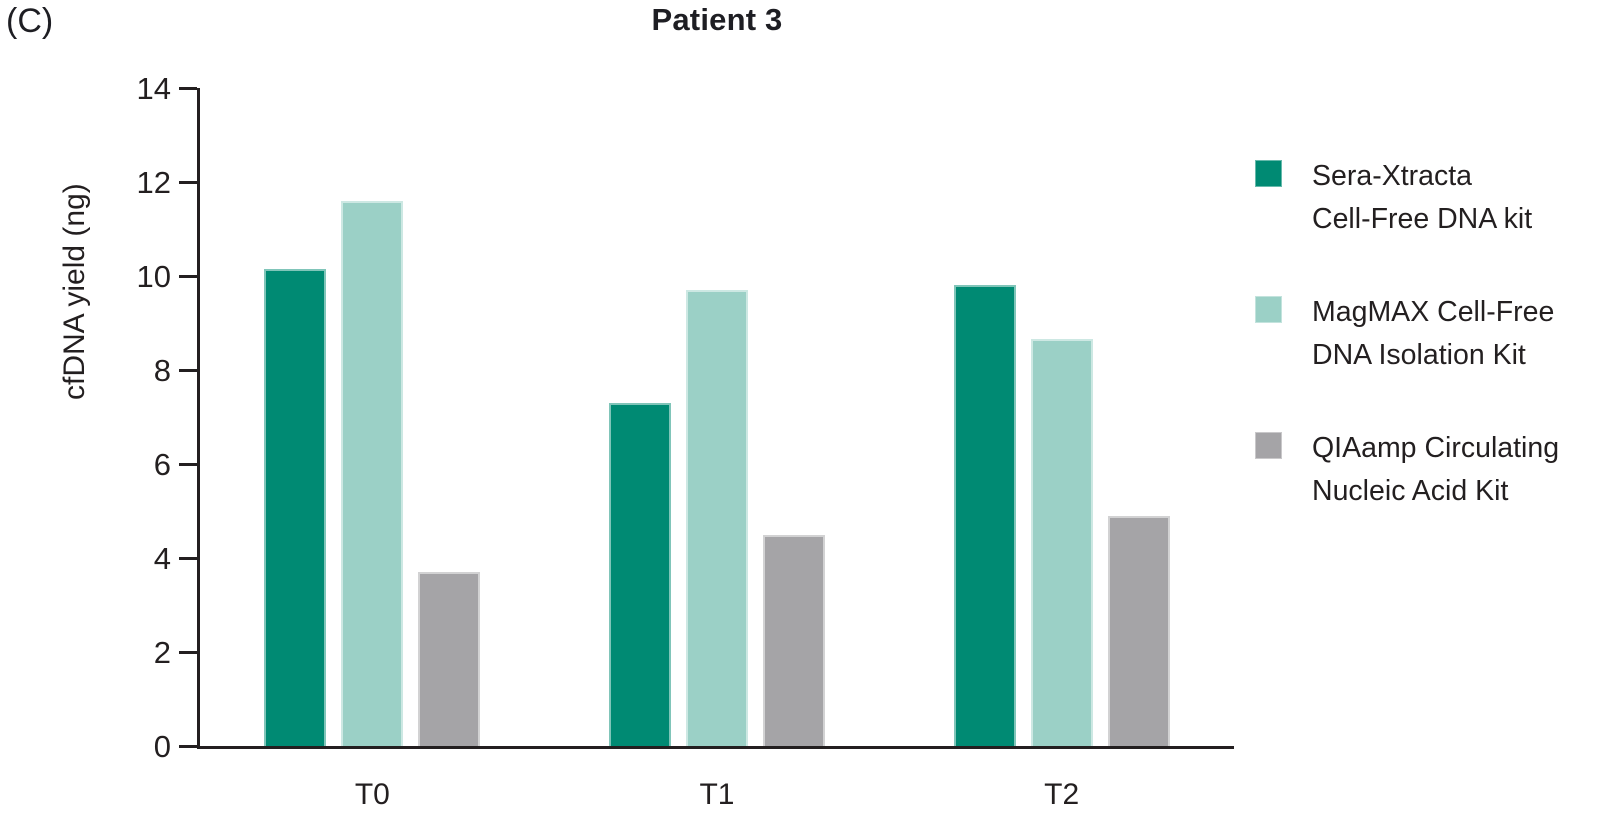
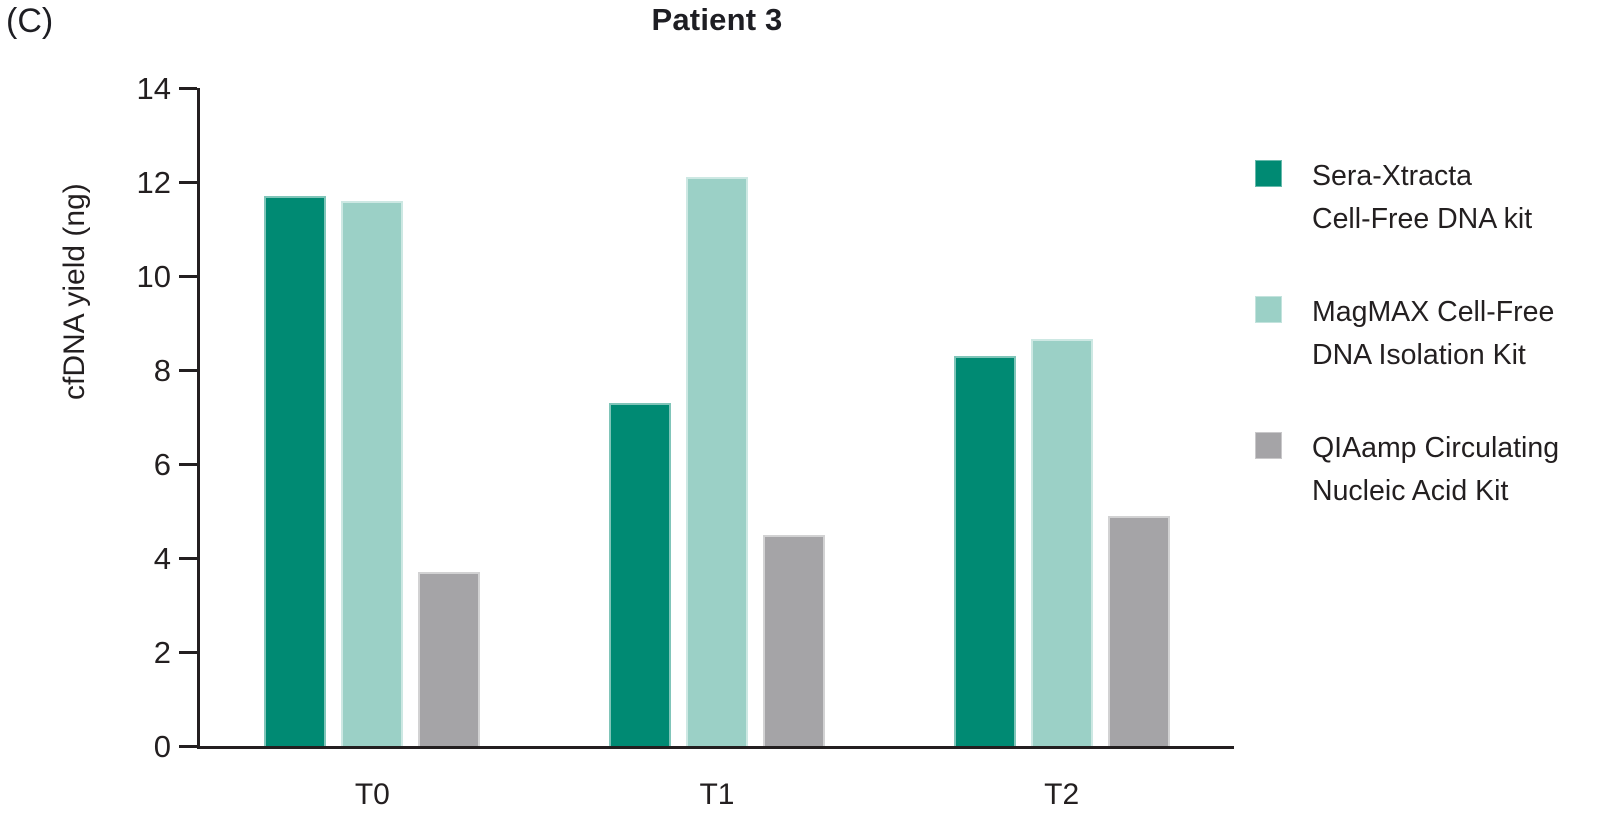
Sera-Xtracta Cell-Free DNA kit/T0: 10.2 -> 11.7
MagMAX Cell-Free DNA Isolation Kit/T1: 9.7 -> 12.1
Sera-Xtracta Cell-Free DNA kit/T2: 9.8 -> 8.3
